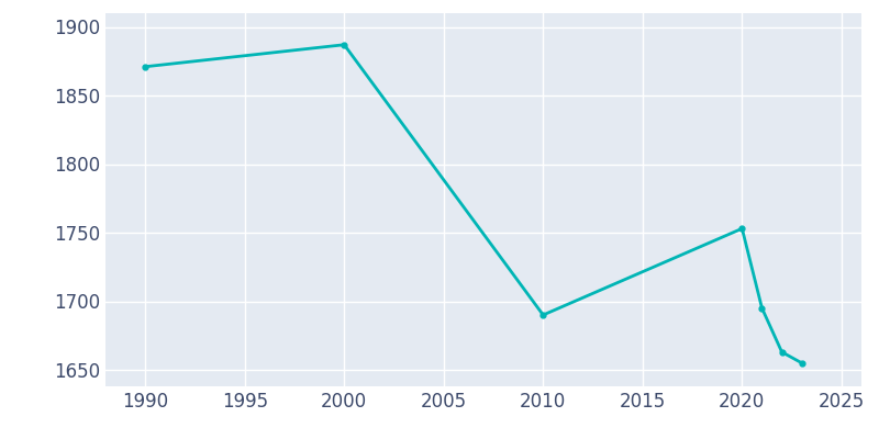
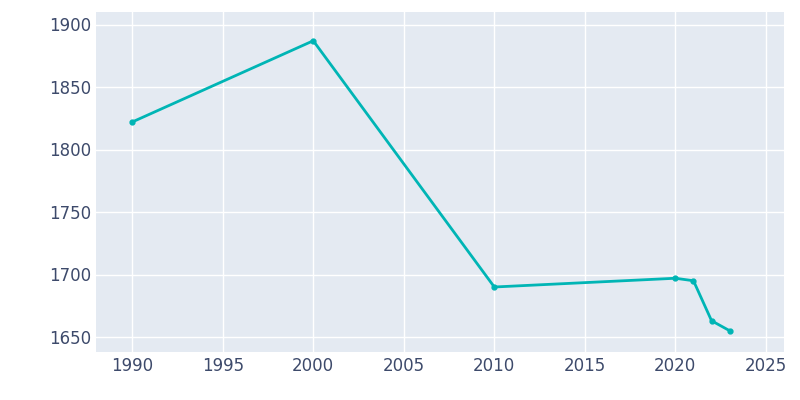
1990: 1871 -> 1822
2020: 1753 -> 1697
